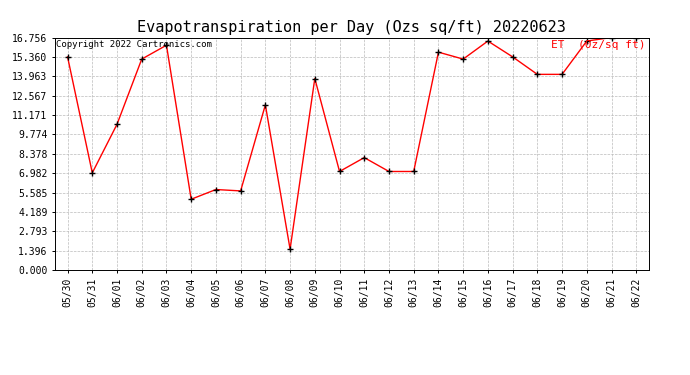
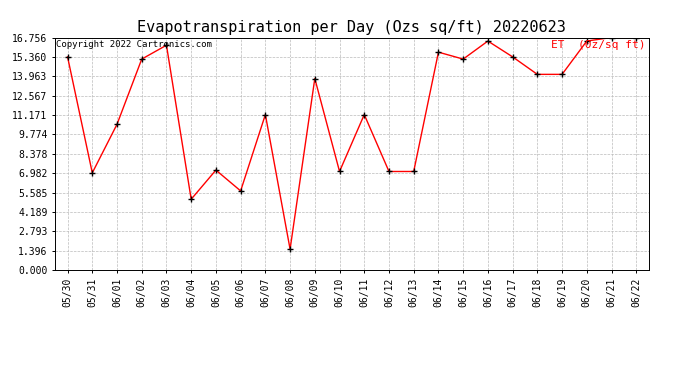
06/05: 5.8 -> 7.2
06/07: 11.9 -> 11.2
06/11: 8.1 -> 11.2
